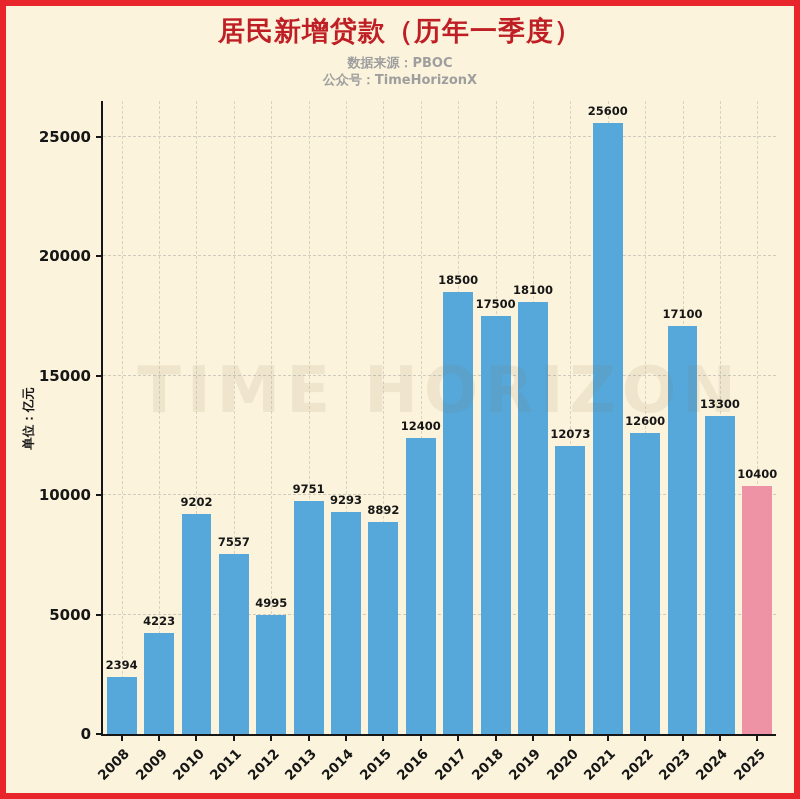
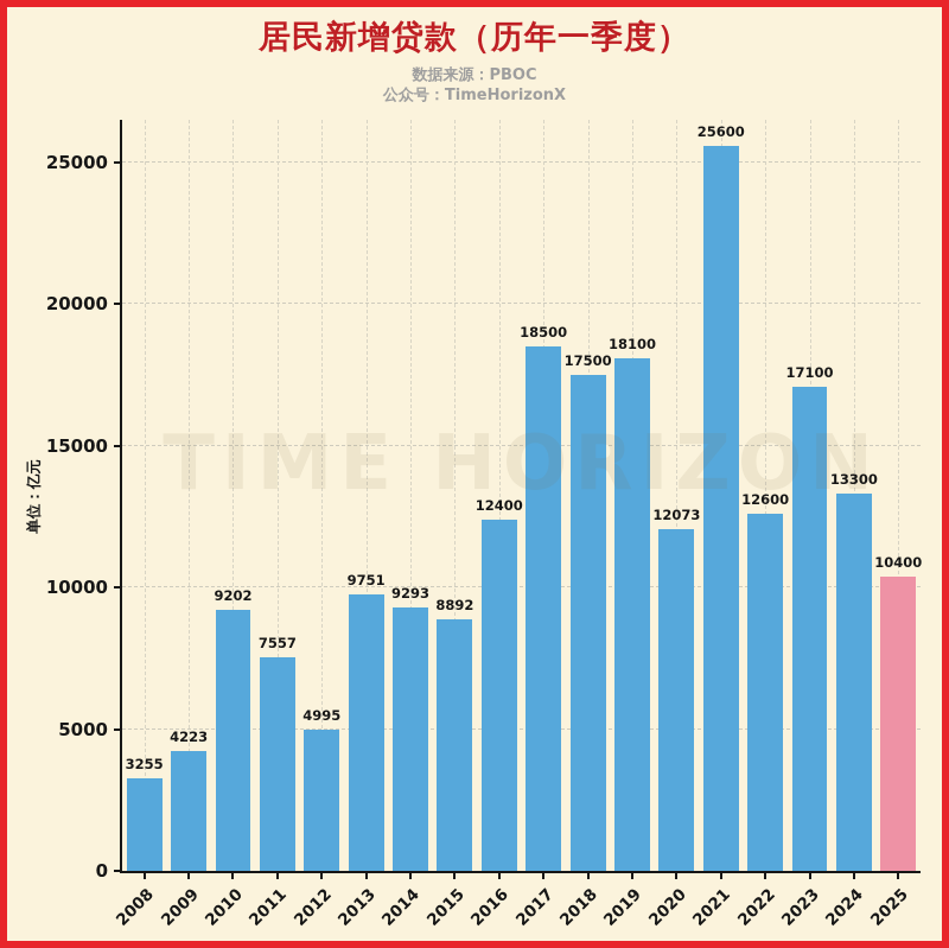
2008: 2394 -> 3255
